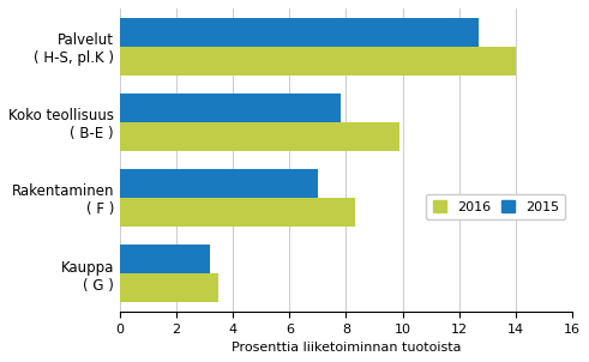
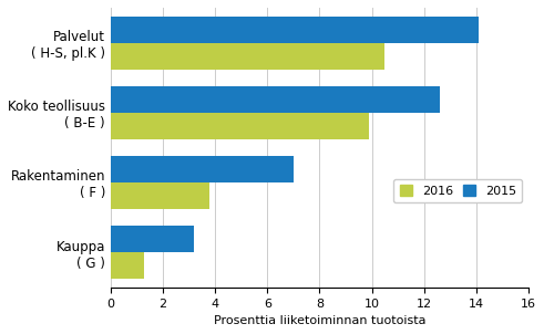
2015/Palvelut ( H-S, pl.K ): 12.7 -> 14.1
2016/Palvelut ( H-S, pl.K ): 14.0 -> 10.5
2015/Koko teollisuus ( B-E ): 7.8 -> 12.6
2016/Rakentaminen ( F ): 8.3 -> 3.8
2016/Kauppa ( G ): 3.5 -> 1.3
